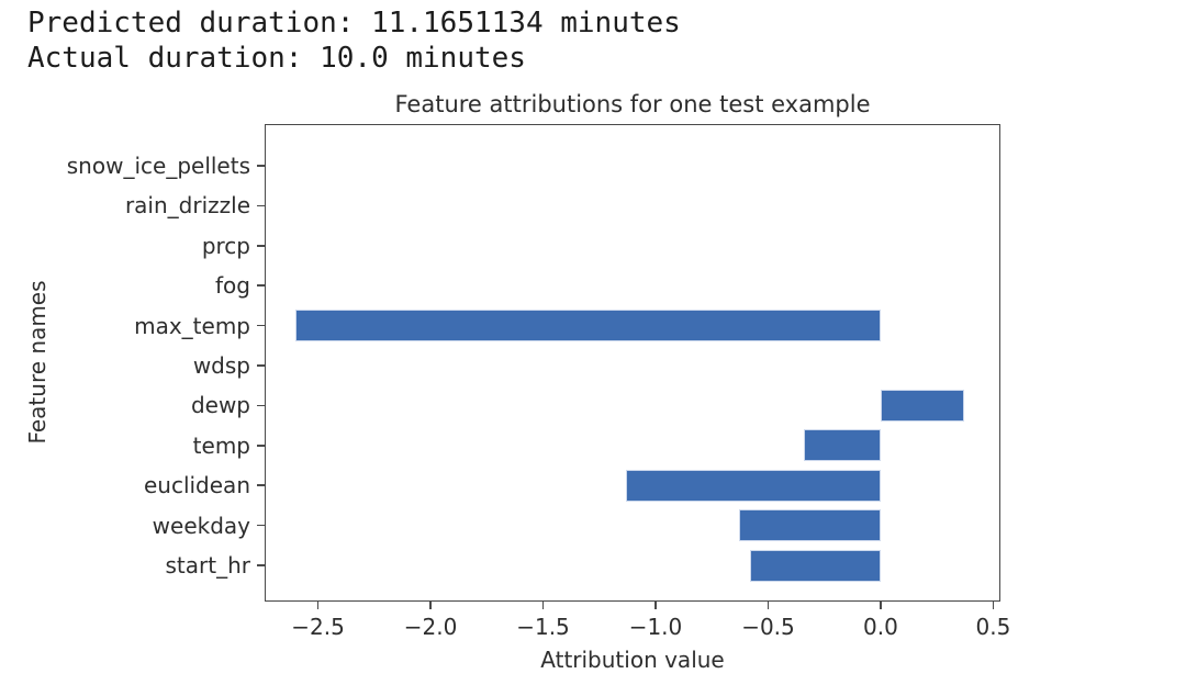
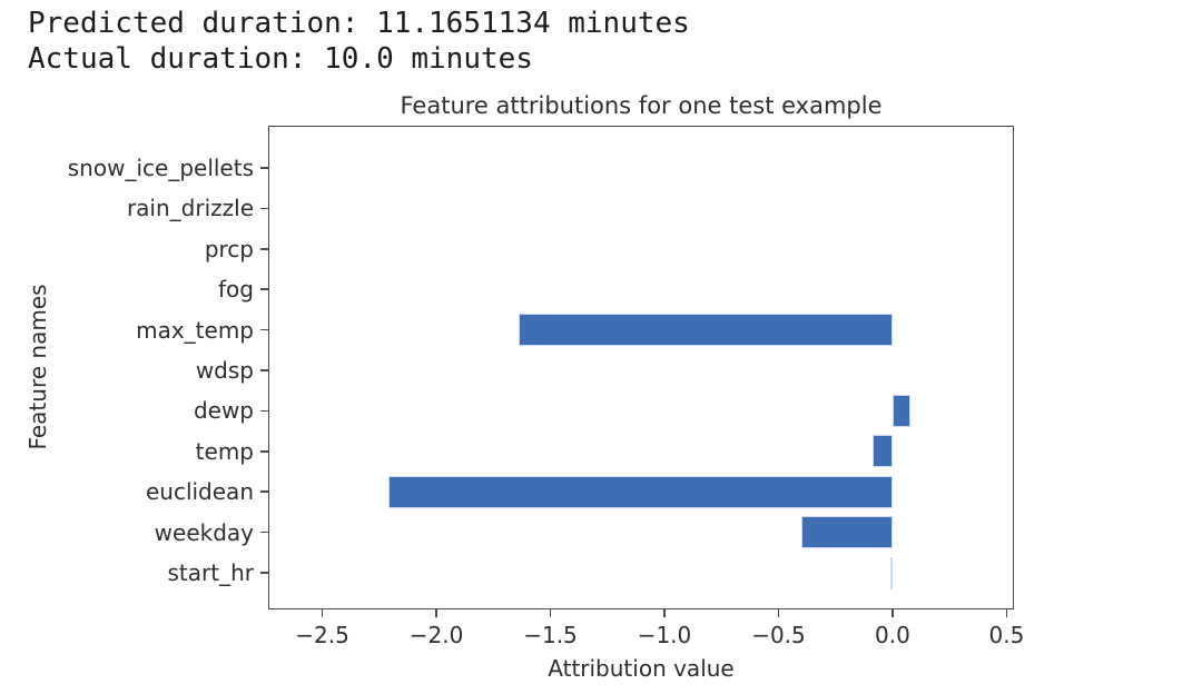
max_temp: -2.60 -> -1.64
dewp: 0.37 -> 0.08
temp: -0.34 -> -0.09
euclidean: -1.13 -> -2.21
weekday: -0.63 -> -0.40
start_hr: -0.58 -> -0.01
